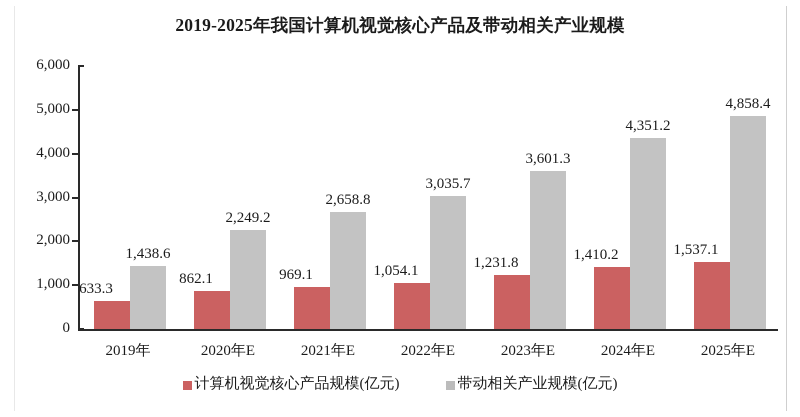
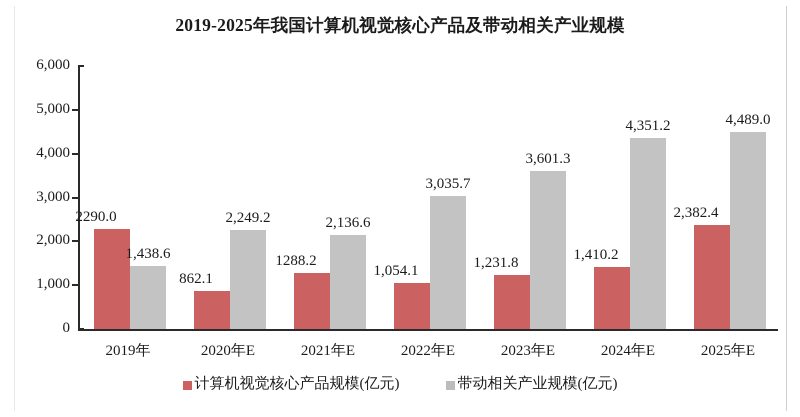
计算机视觉核心产品规模(亿元)/2019年: 633.3 -> 2290.0
计算机视觉核心产品规模(亿元)/2021年E: 969.1 -> 1288.2
带动相关产业规模(亿元)/2021年E: 2,658.8 -> 2,136.6
计算机视觉核心产品规模(亿元)/2025年E: 1,537.1 -> 2,382.4
带动相关产业规模(亿元)/2025年E: 4,858.4 -> 4,489.0
